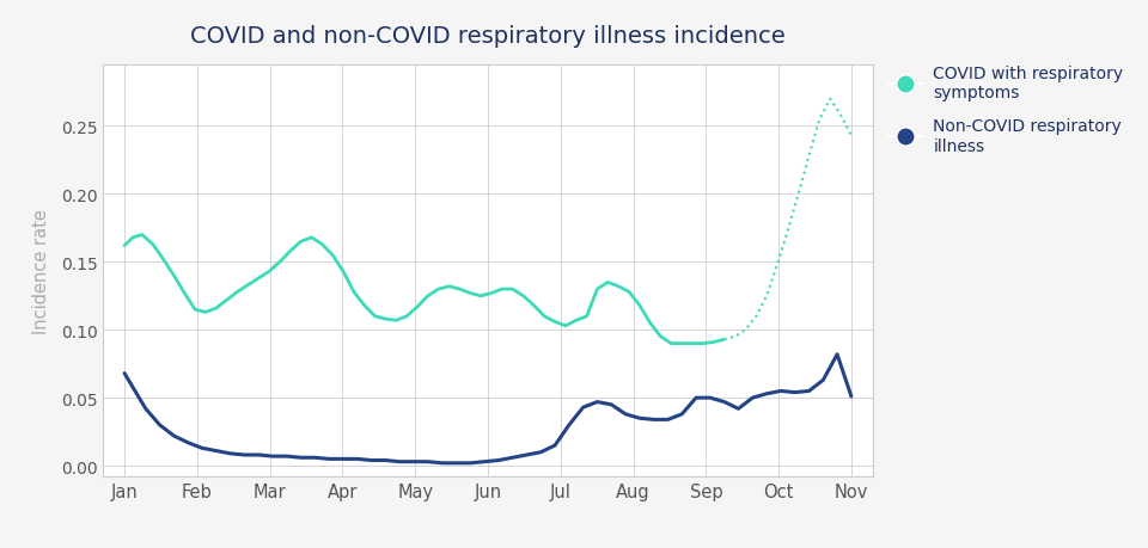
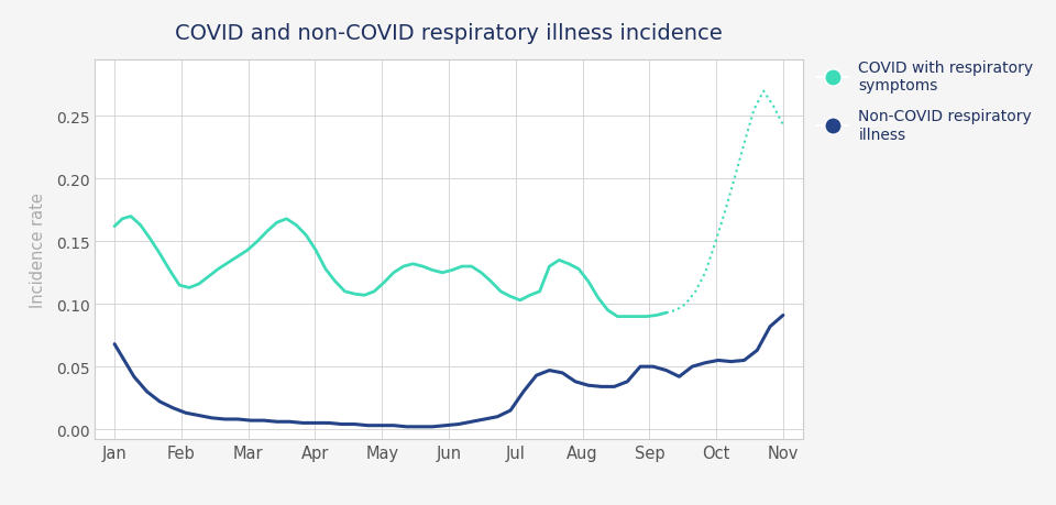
Non-COVID respiratory illness/Nov: 0.051 -> 0.091
